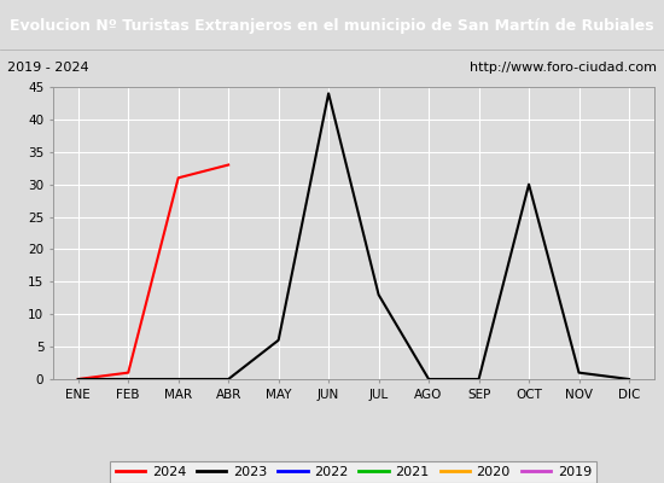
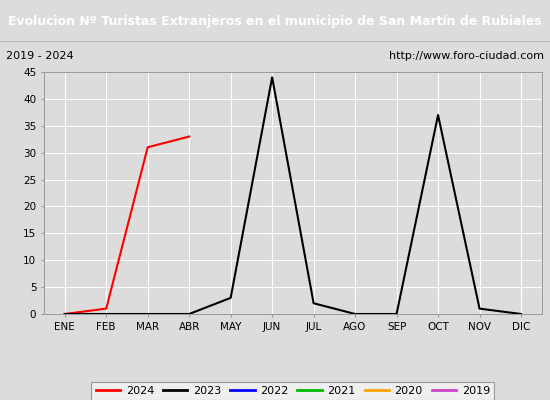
2023/MAY: 6 -> 3
2023/JUL: 13 -> 2
2023/OCT: 30 -> 37
